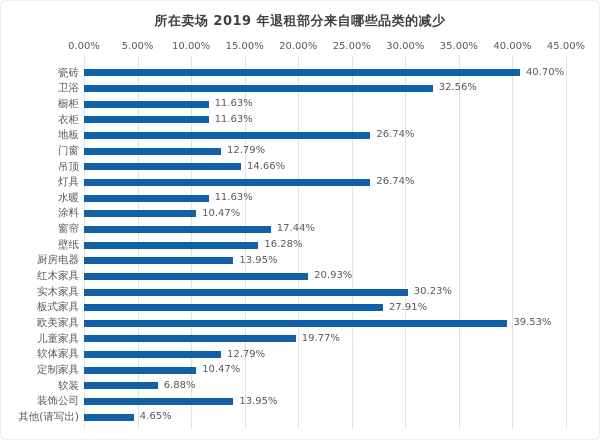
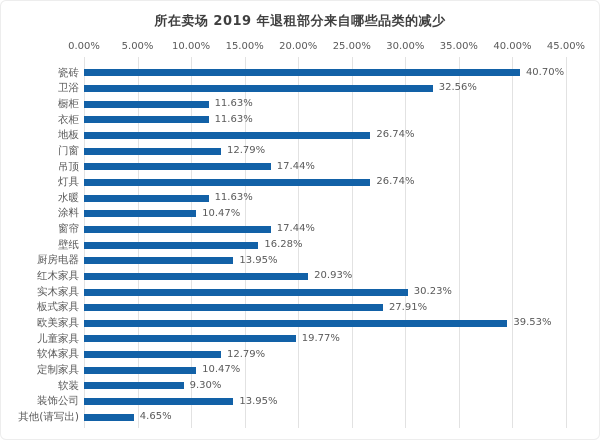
吊顶: 14.66% -> 17.44%
软装: 6.88% -> 9.30%
